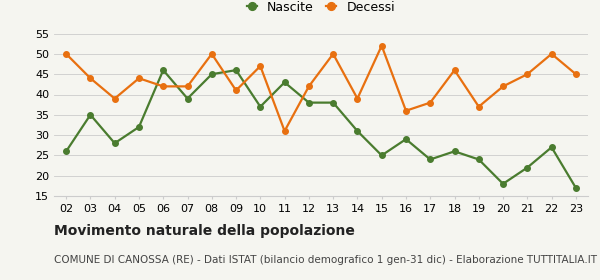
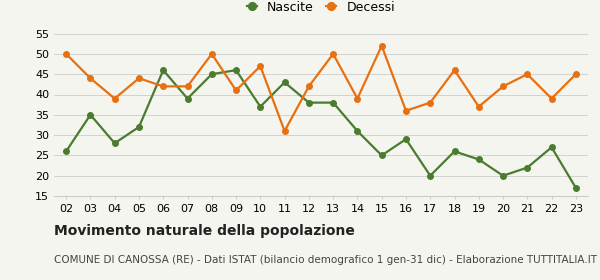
Nascite/17: 24 -> 20
Nascite/20: 18 -> 20
Decessi/22: 50 -> 39
